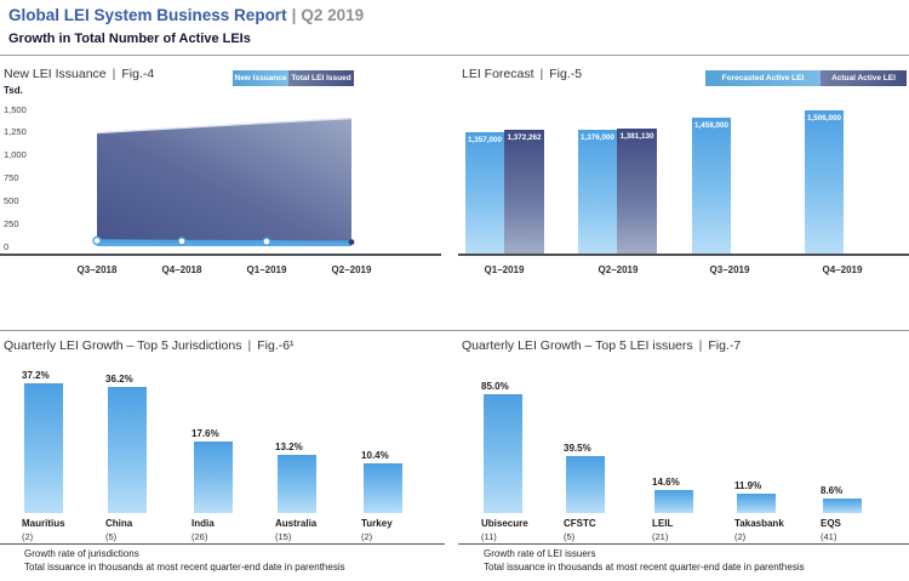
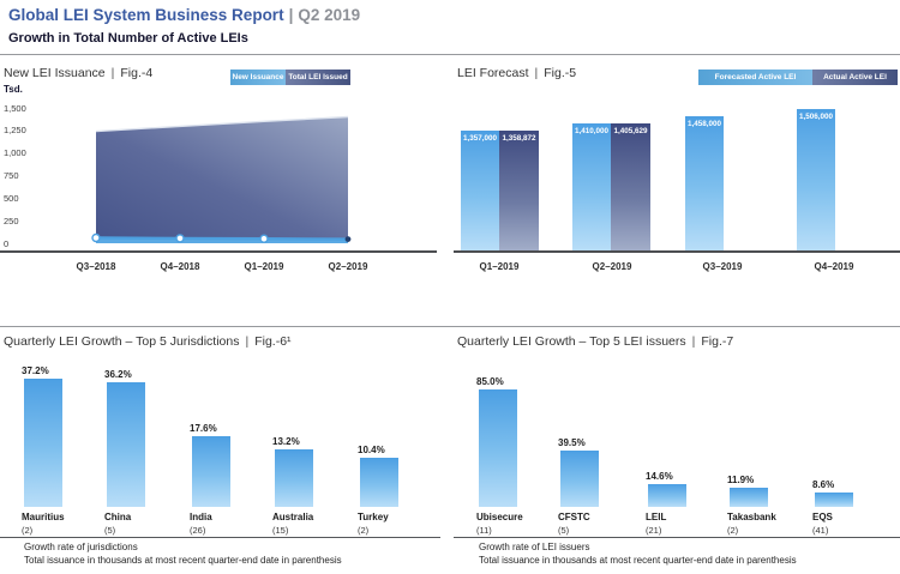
LEI Forecast/Actual Active LEI/Q1–2019: 1,372,262 -> 1,358,872
LEI Forecast/Forecasted Active LEI/Q2–2019: 1,376,000 -> 1,410,000
LEI Forecast/Actual Active LEI/Q2–2019: 1,381,130 -> 1,405,629
